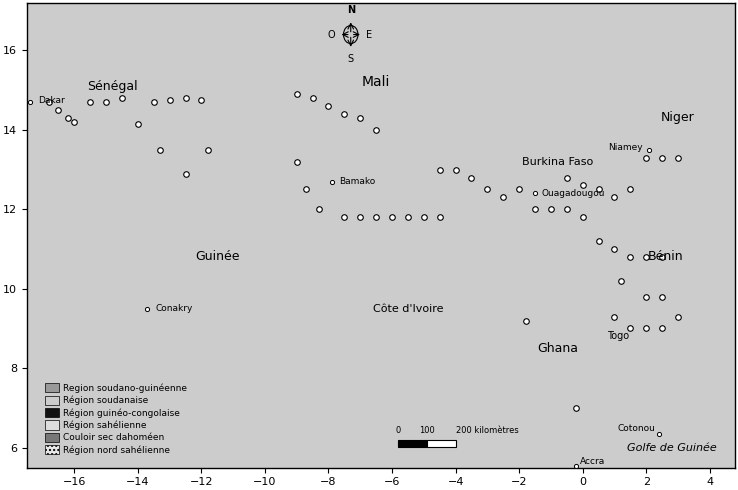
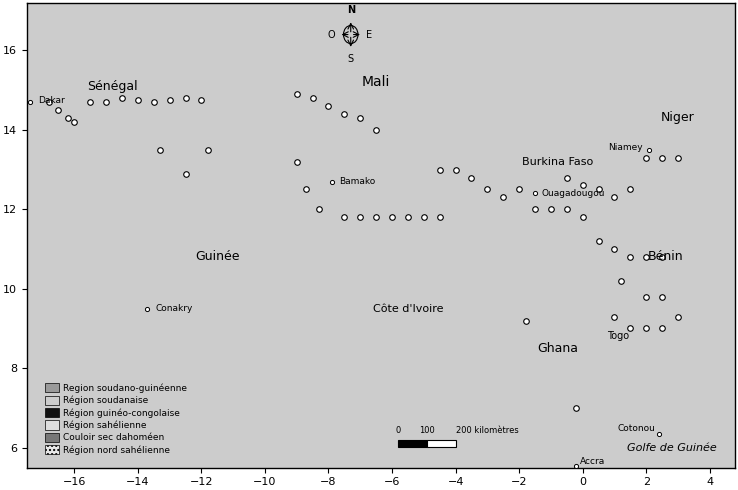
−14: 14.15 -> 14.75
